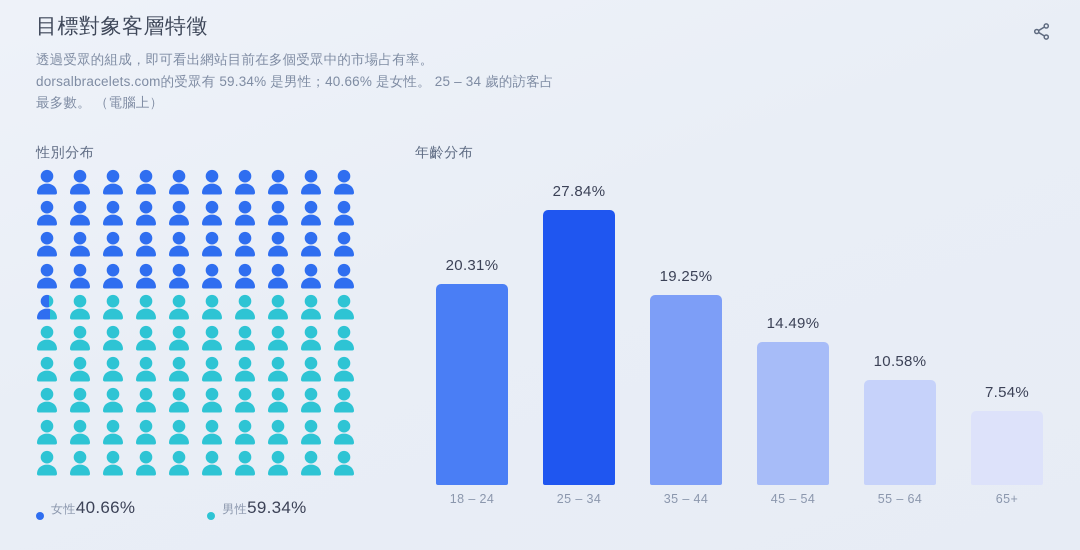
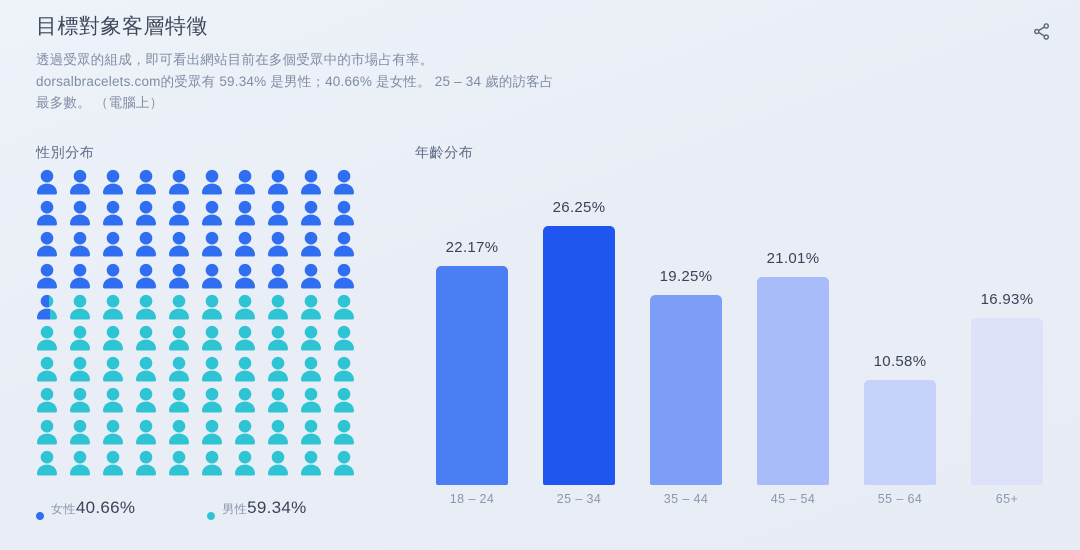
18 – 24: 20.31% -> 22.17%
25 – 34: 27.84% -> 26.25%
45 – 54: 14.49% -> 21.01%
65+: 7.54% -> 16.93%
